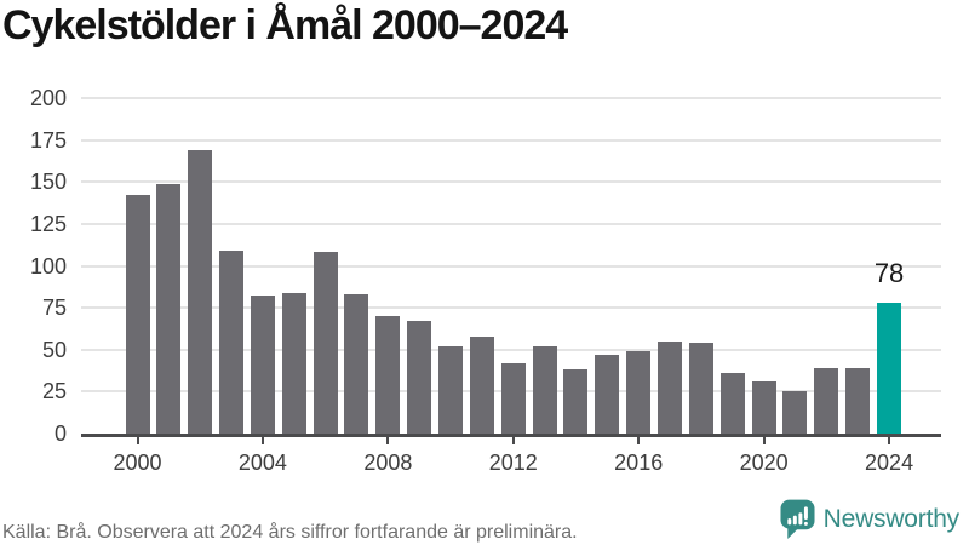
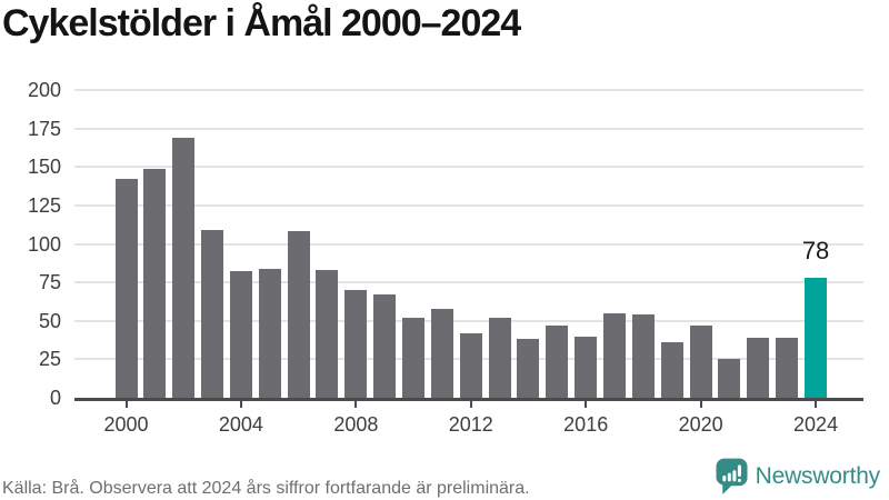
2016: 49 -> 40
2020: 31 -> 47
